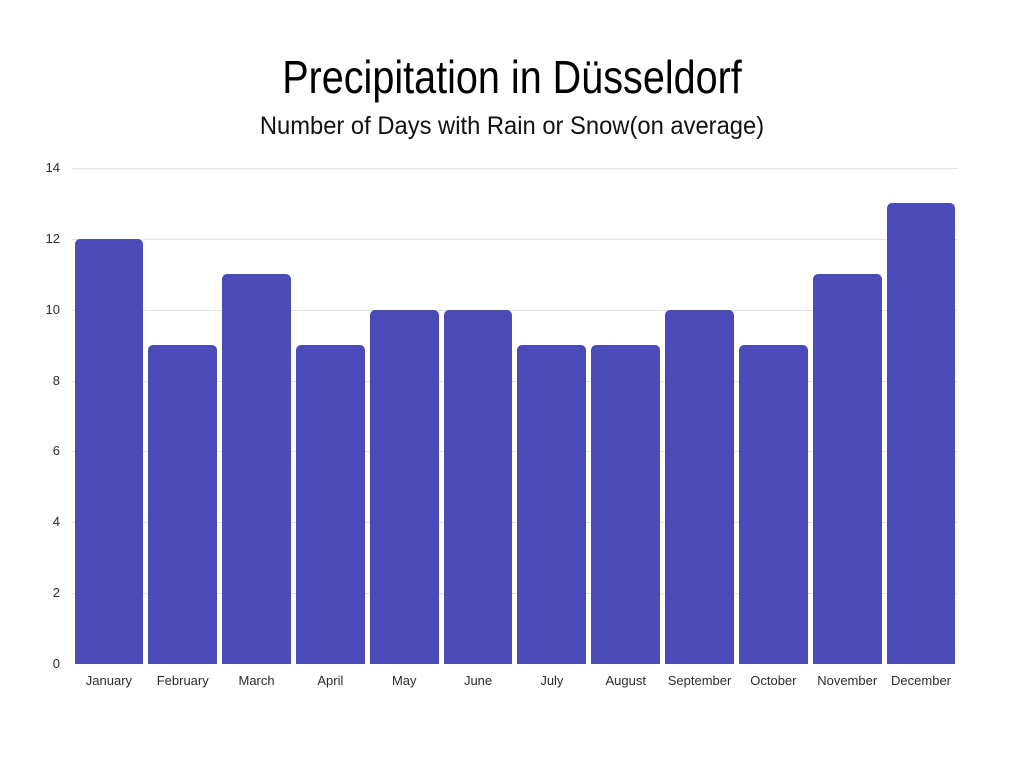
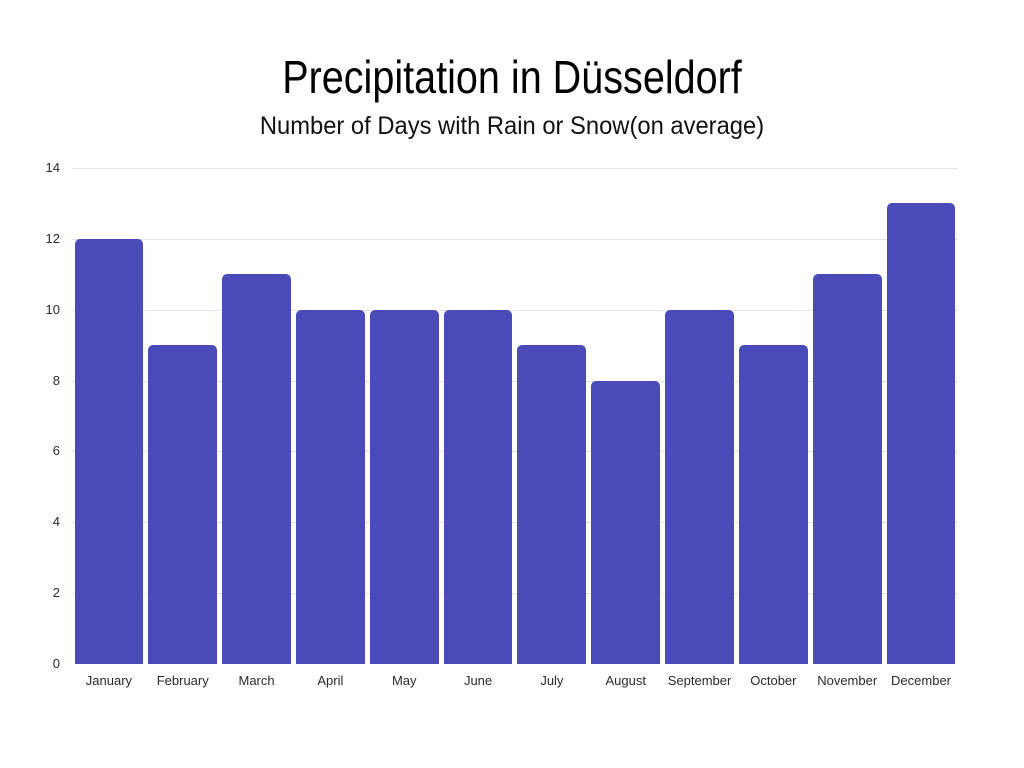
April: 9 -> 10
August: 9 -> 8
